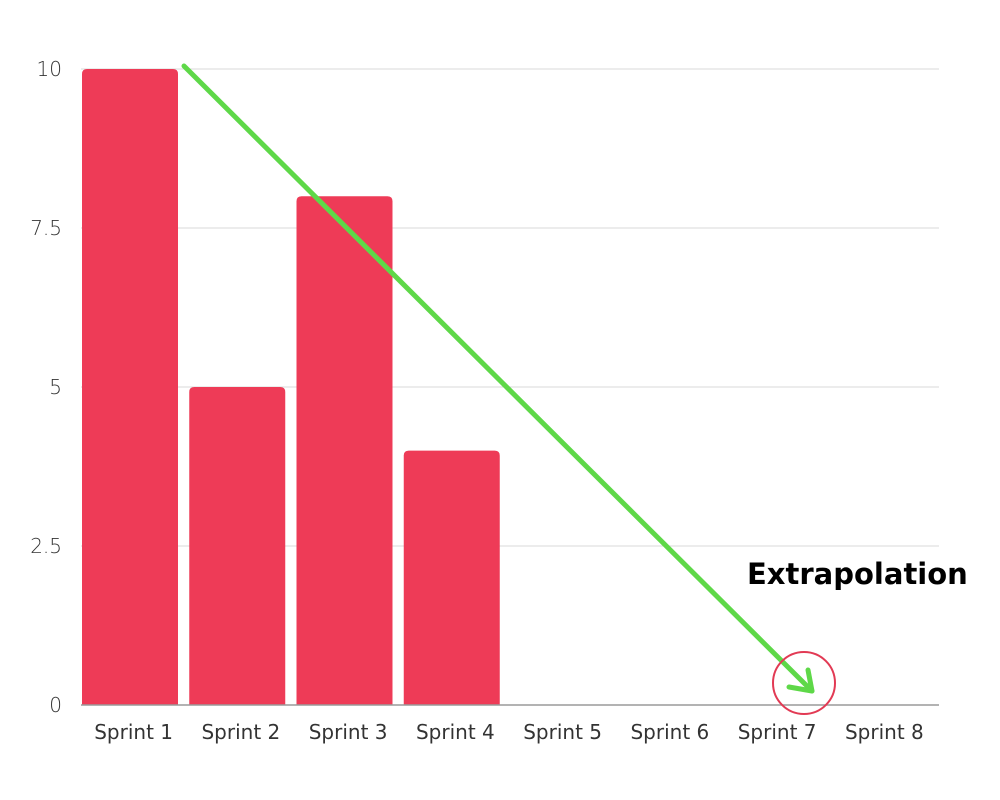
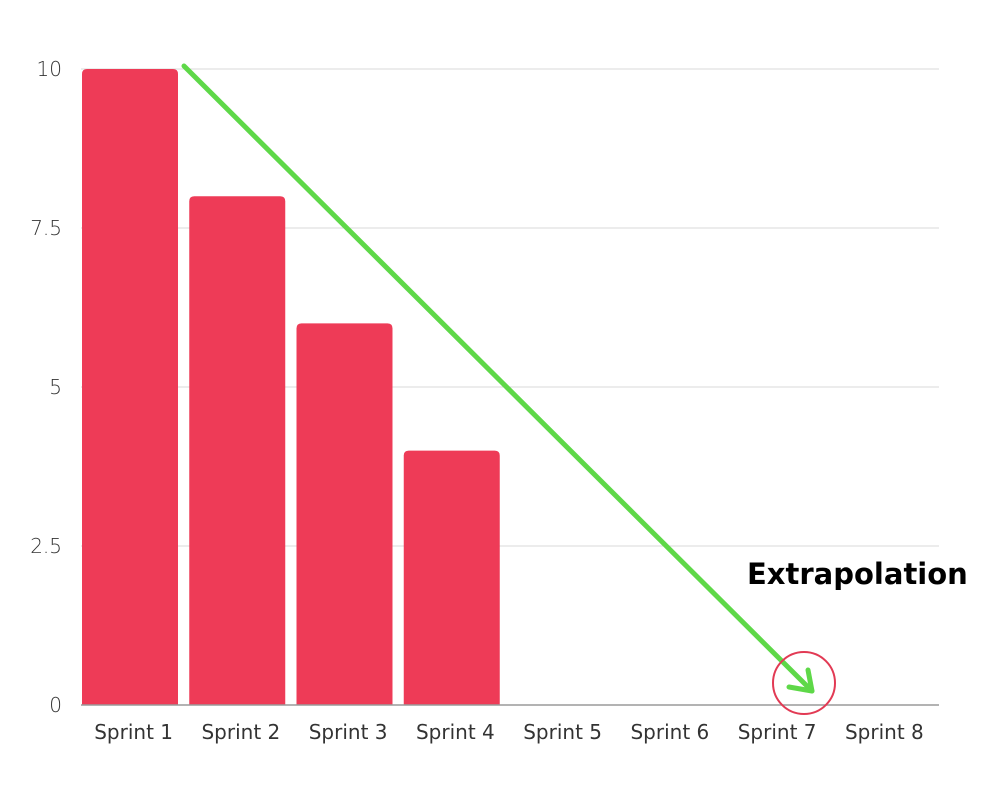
Sprint 2: 5 -> 8
Sprint 3: 8 -> 6
